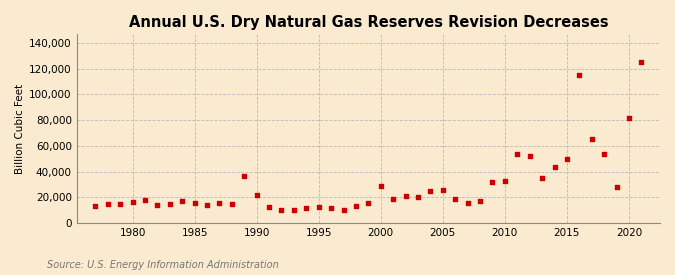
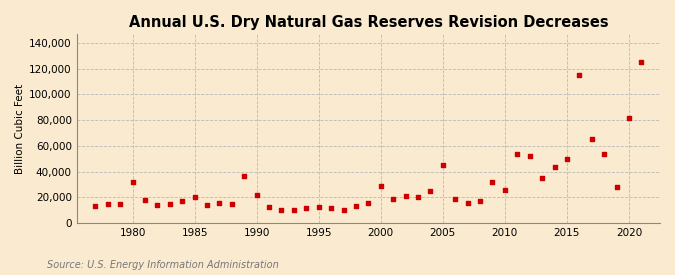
1980: 16,000 -> 32,000
1985: 16,000 -> 20,000
2005: 26,000 -> 45,000
2010: 33,000 -> 26,000
